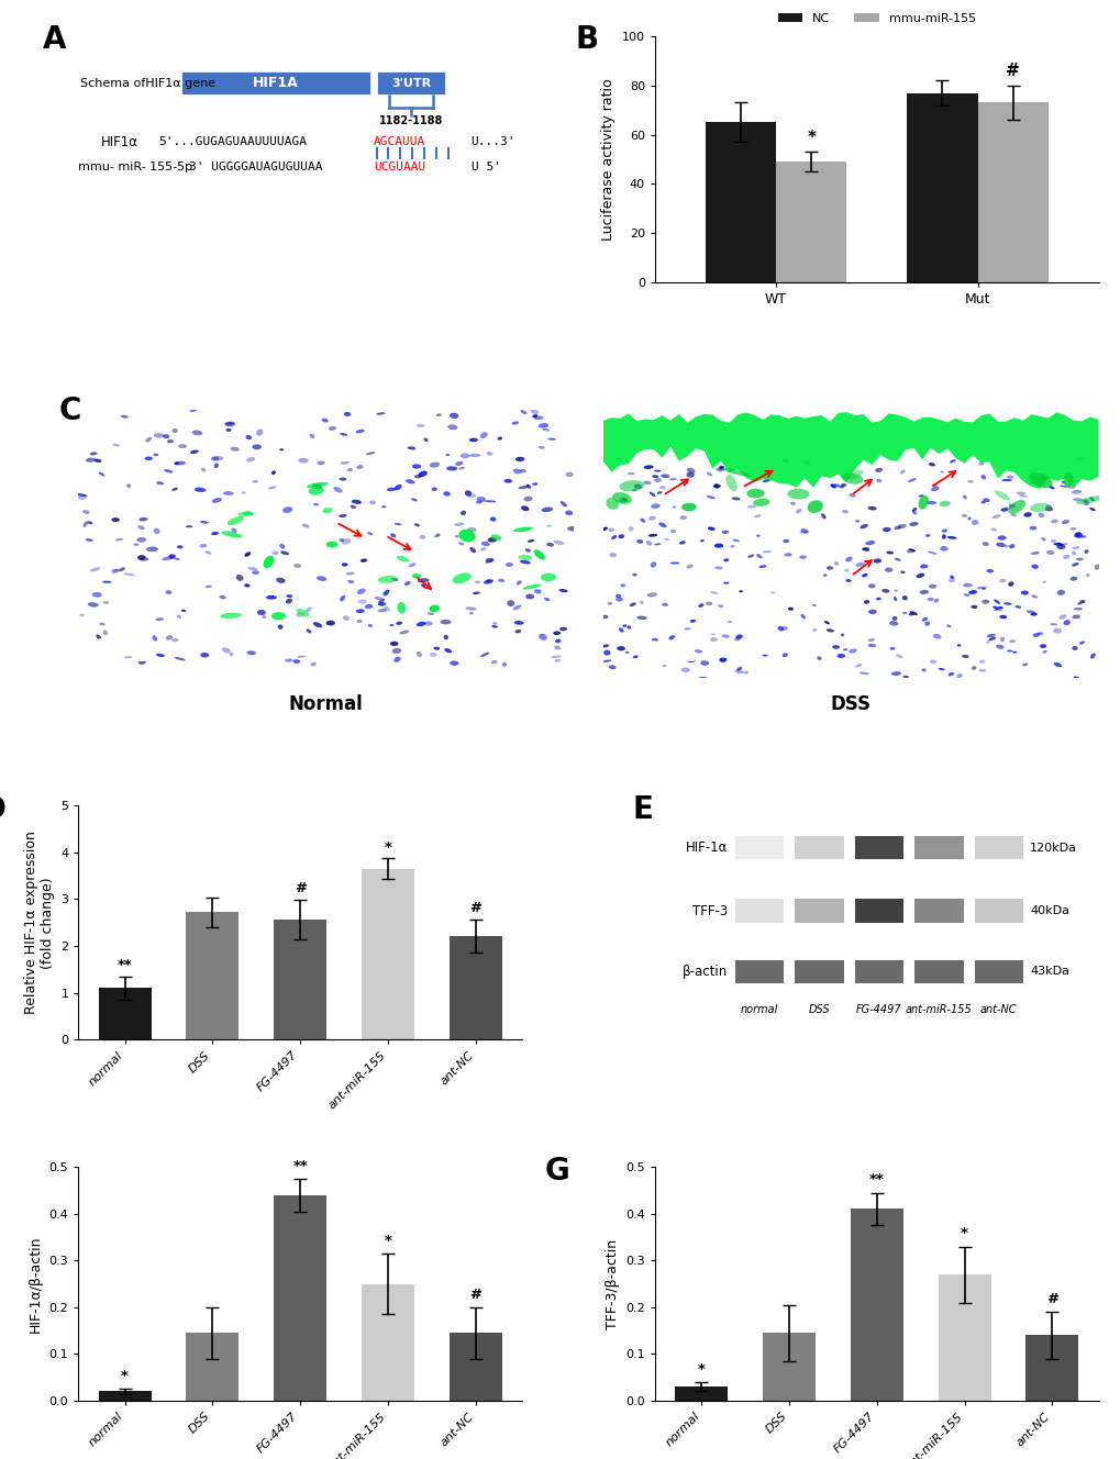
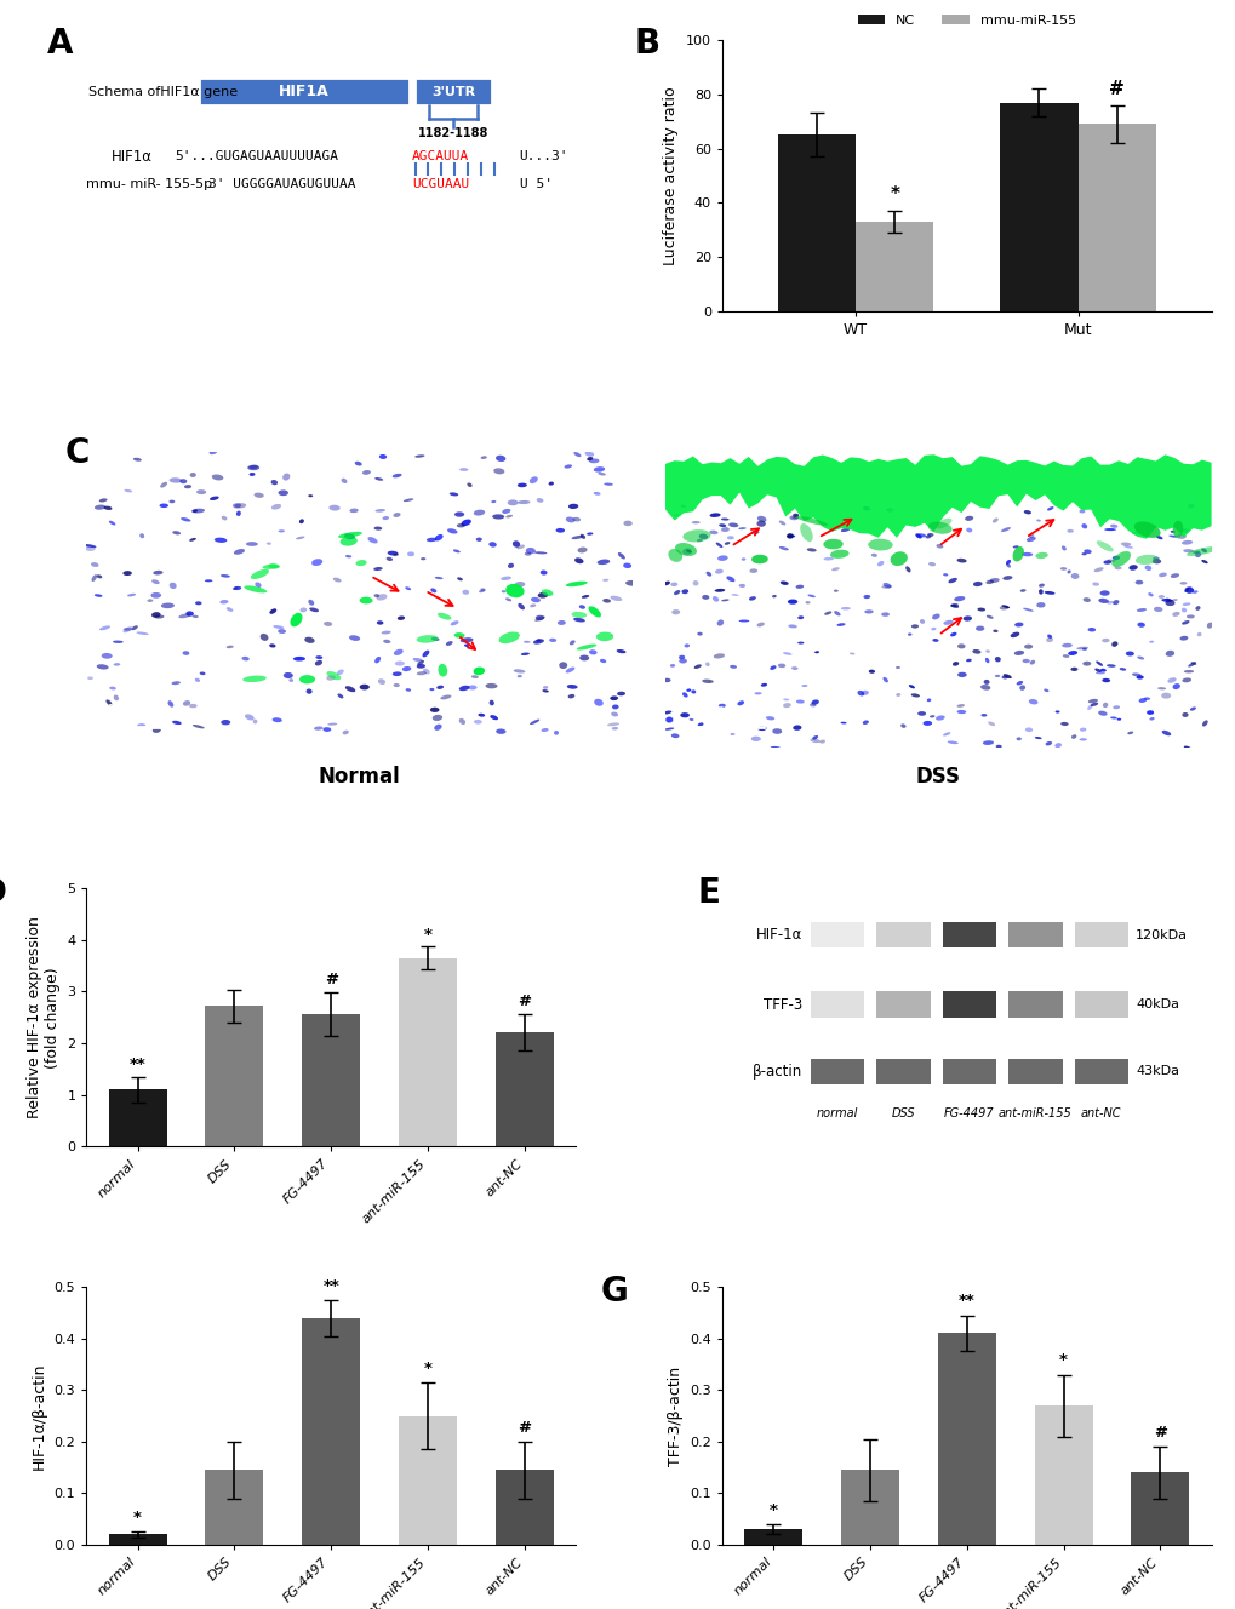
mmu-miR-155/WT: 49 -> 33
mmu-miR-155/Mut: 73 -> 69
